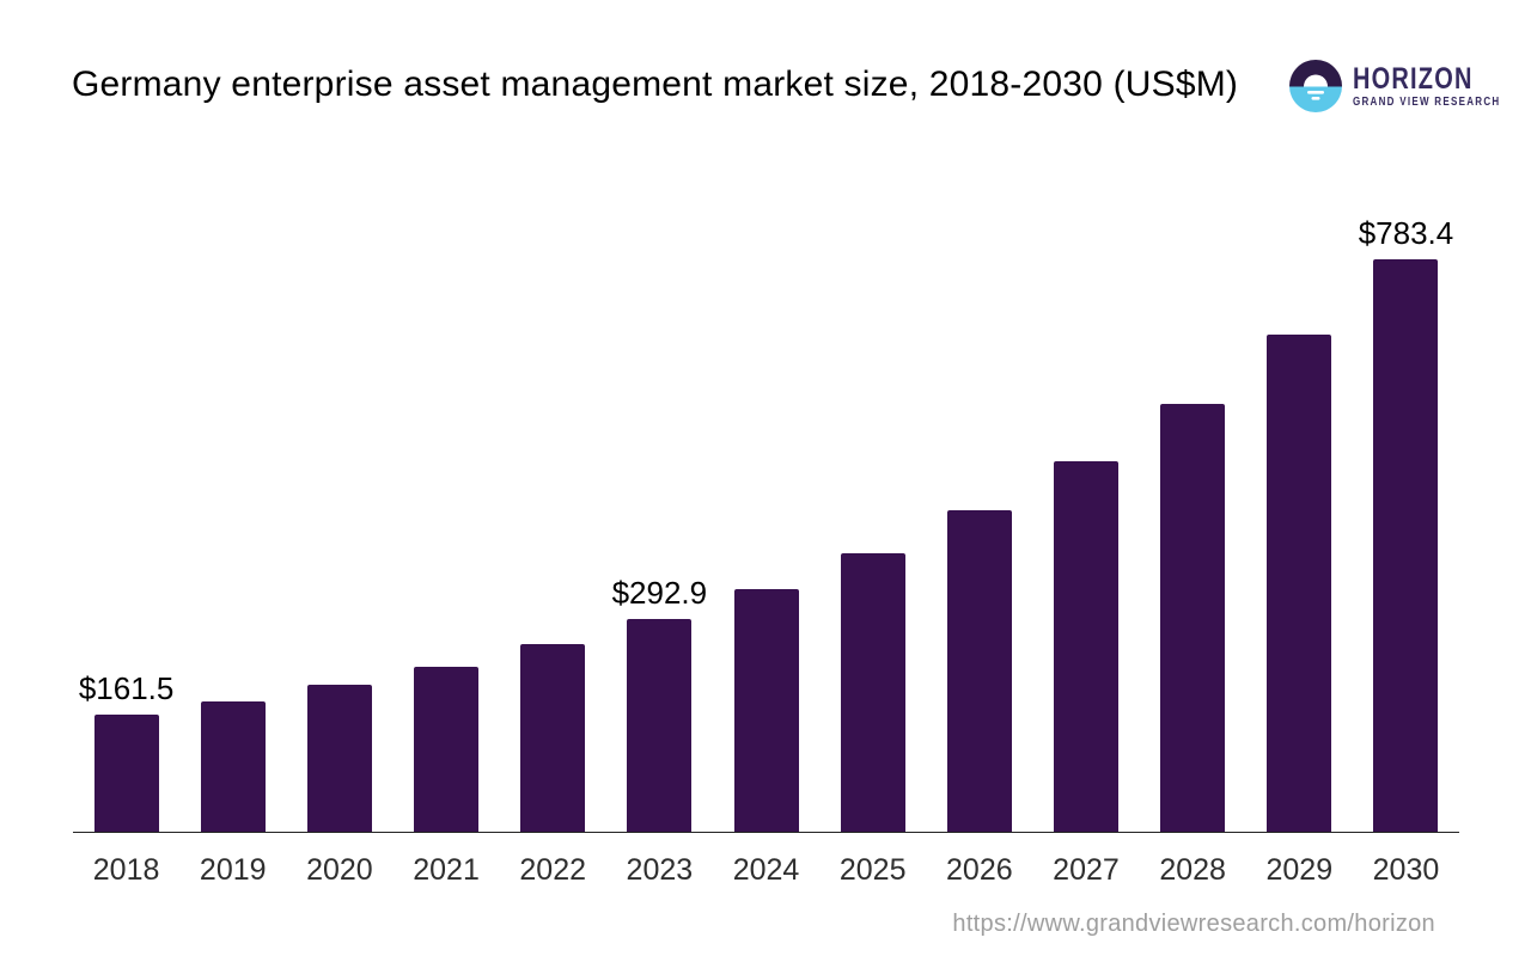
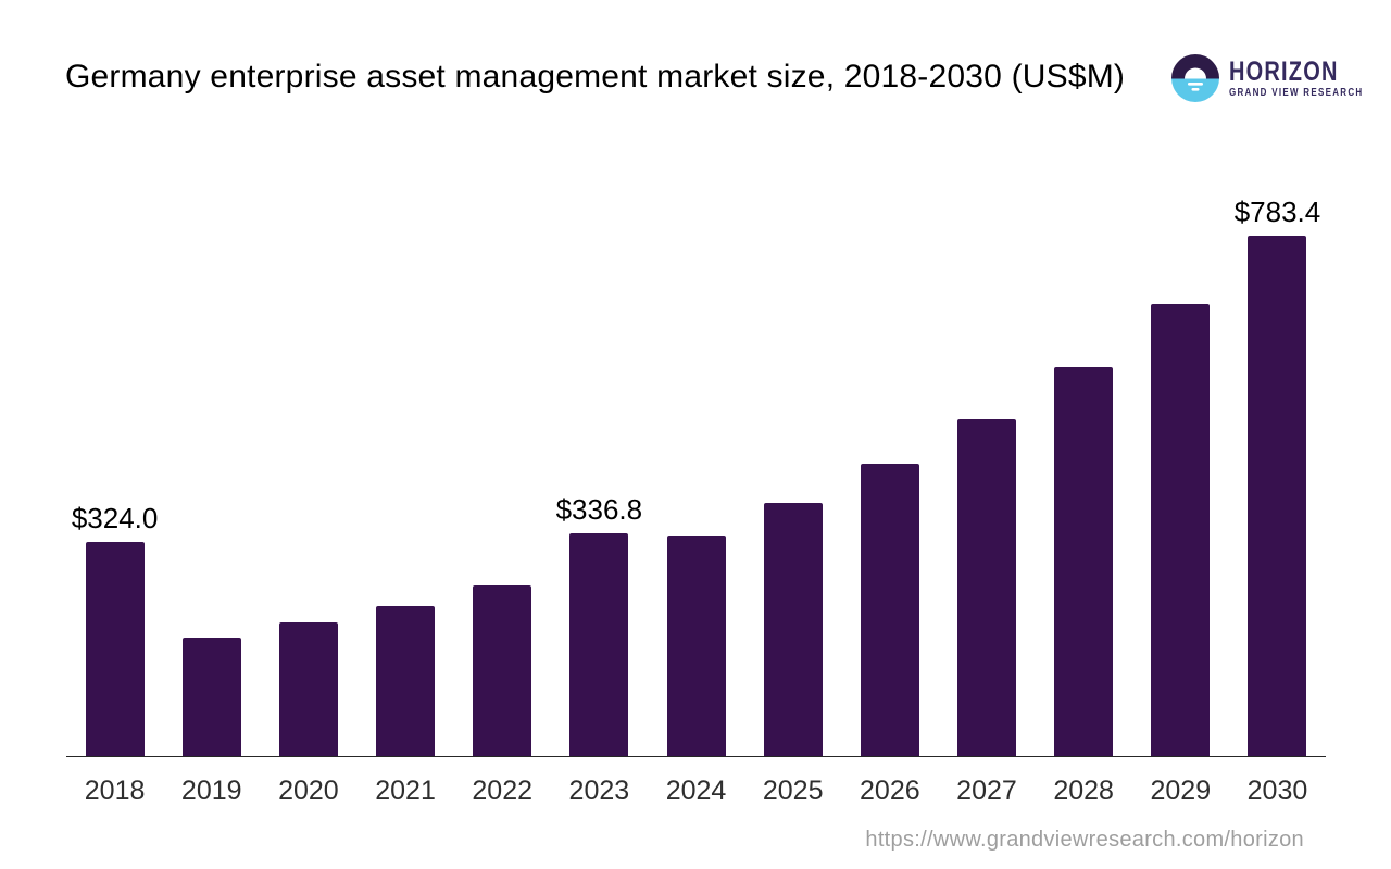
2018: $161.5 -> $324.0
2023: $292.9 -> $336.8
